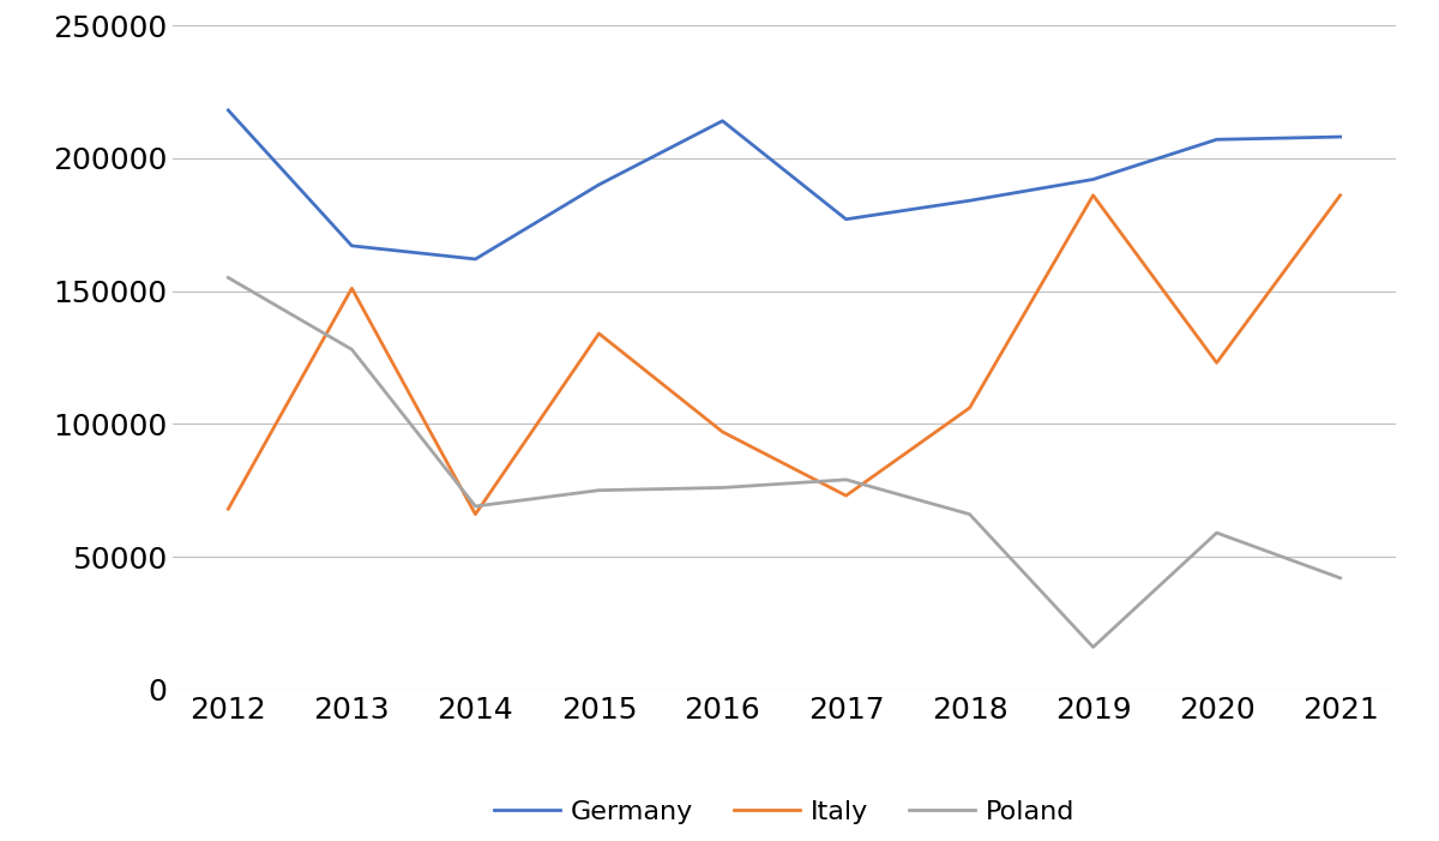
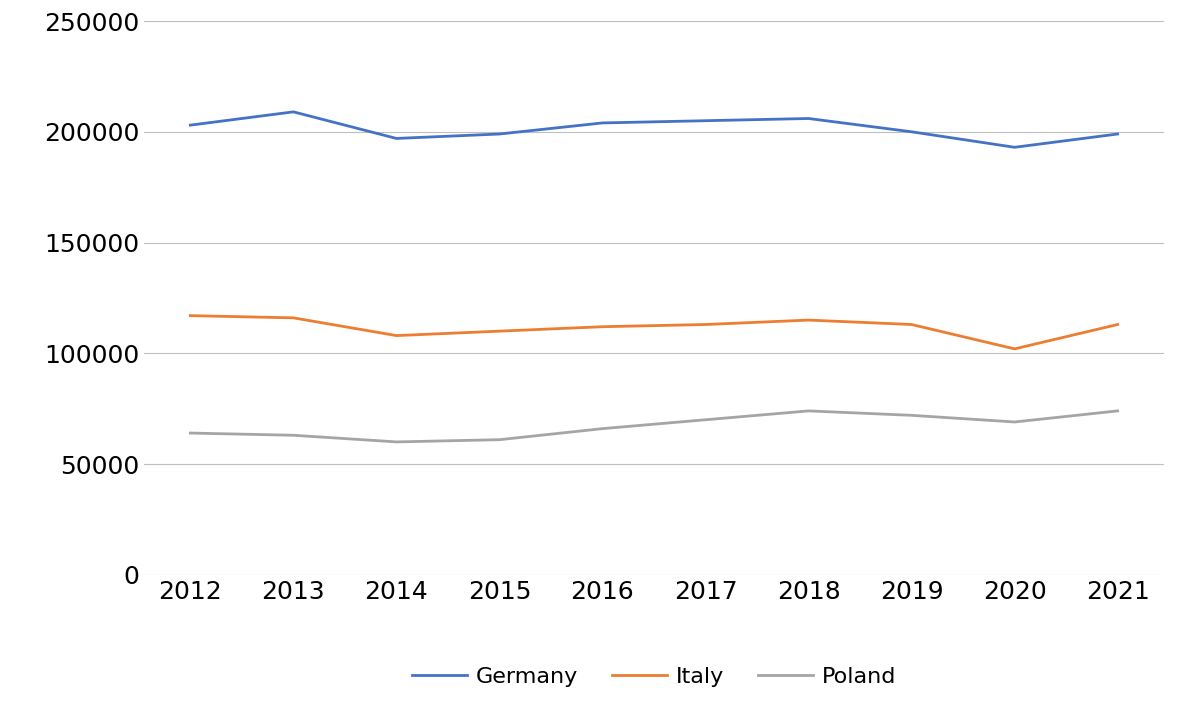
Germany/2012: 218000 -> 203000
Italy/2012: 68000 -> 117000
Poland/2012: 155000 -> 64000
Germany/2013: 167000 -> 209000
Italy/2013: 151000 -> 116000
Poland/2013: 128000 -> 63000
Germany/2014: 162000 -> 197000
Italy/2014: 66000 -> 108000
Poland/2014: 69000 -> 60000
Germany/2015: 190000 -> 199000
Italy/2015: 134000 -> 110000
Poland/2015: 75000 -> 61000
Germany/2016: 214000 -> 204000
Italy/2016: 97000 -> 112000
Poland/2016: 76000 -> 66000
Germany/2017: 177000 -> 205000
Italy/2017: 73000 -> 113000
Poland/2017: 79000 -> 70000
Germany/2018: 184000 -> 206000
Italy/2018: 106000 -> 115000
Poland/2018: 66000 -> 74000
Germany/2019: 192000 -> 200000
Italy/2019: 186000 -> 113000
Poland/2019: 16000 -> 72000
Germany/2020: 207000 -> 193000
Italy/2020: 123000 -> 102000
Poland/2020: 59000 -> 69000
Germany/2021: 208000 -> 199000
Italy/2021: 186000 -> 113000
Poland/2021: 42000 -> 74000
